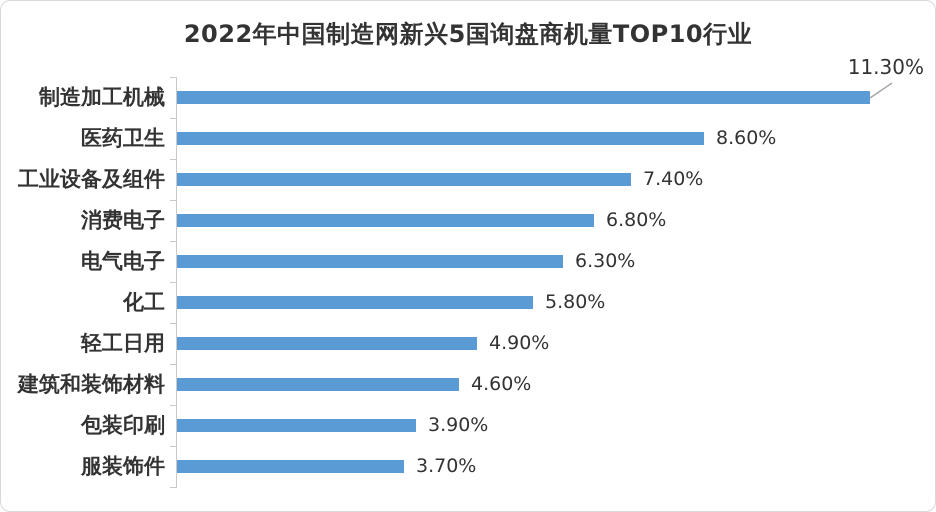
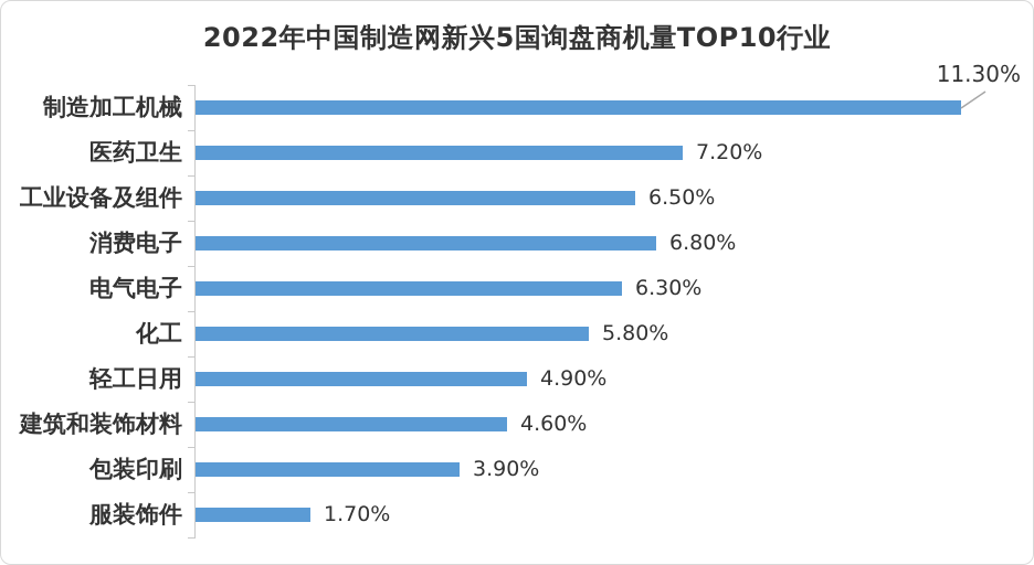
医药卫生: 8.60% -> 7.20%
工业设备及组件: 7.40% -> 6.50%
服装饰件: 3.70% -> 1.70%
